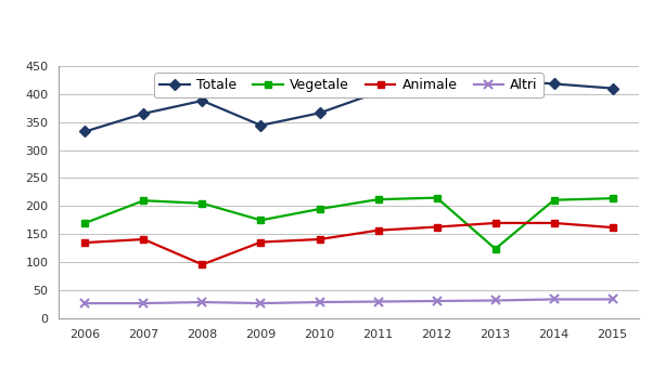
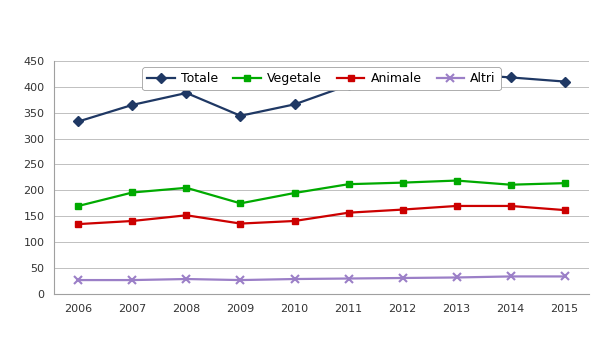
Vegetale/2007: 210 -> 196
Animale/2008: 96 -> 152
Vegetale/2013: 124 -> 219
